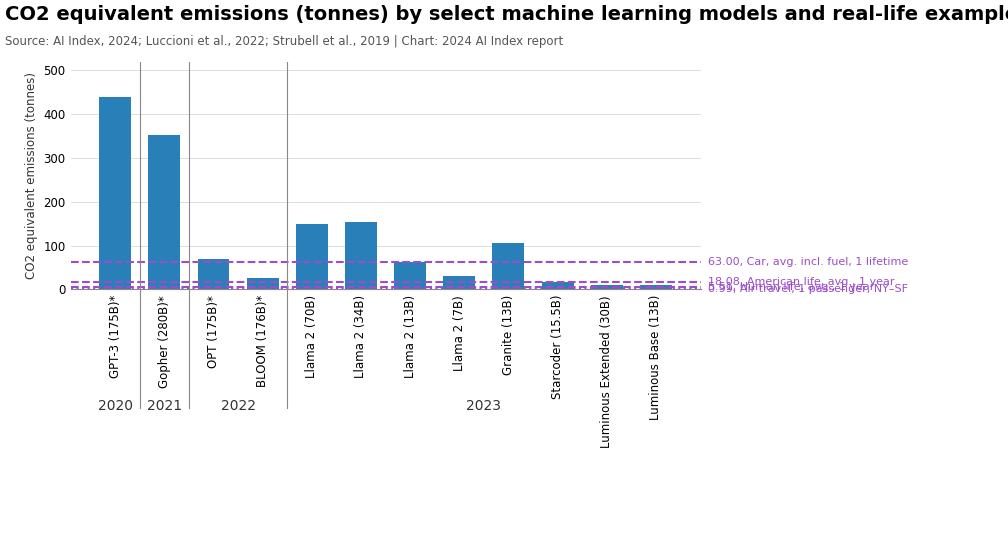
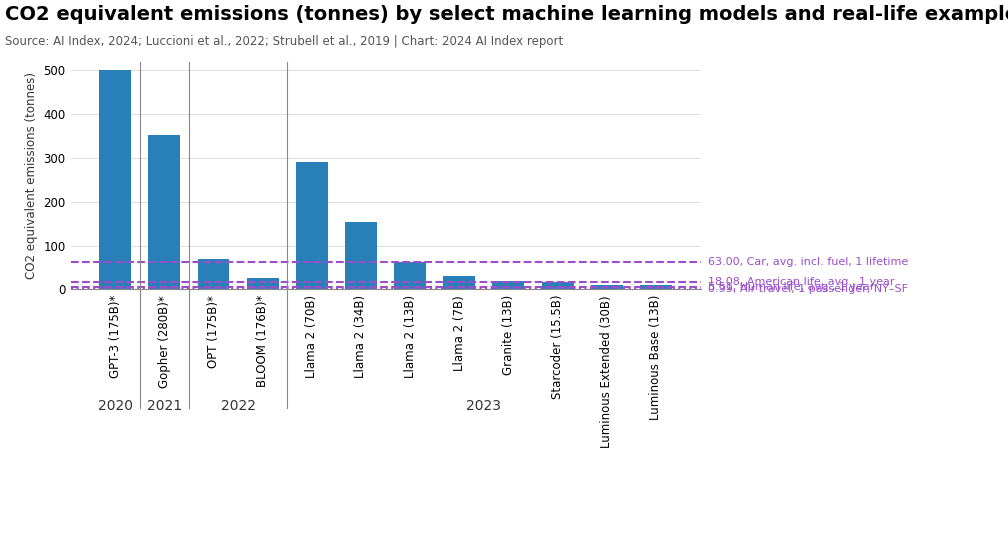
GPT-3 (175B)*: 440 -> 502
Llama 2 (70B): 150 -> 292
Granite (13B): 105 -> 20
